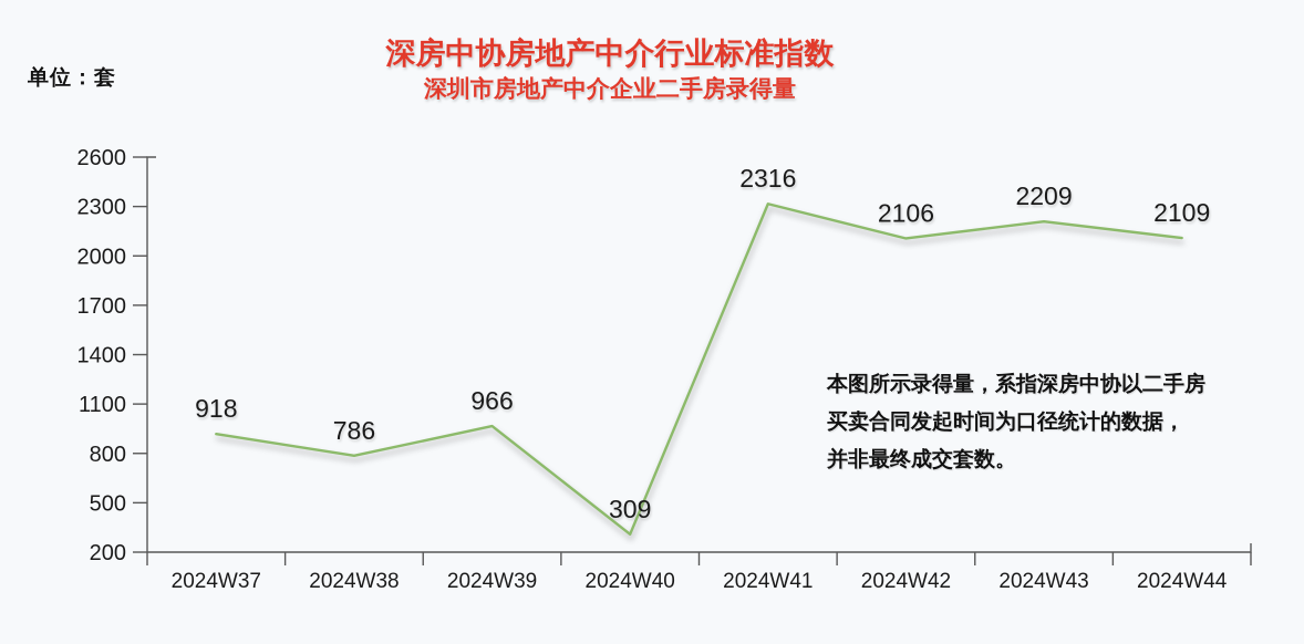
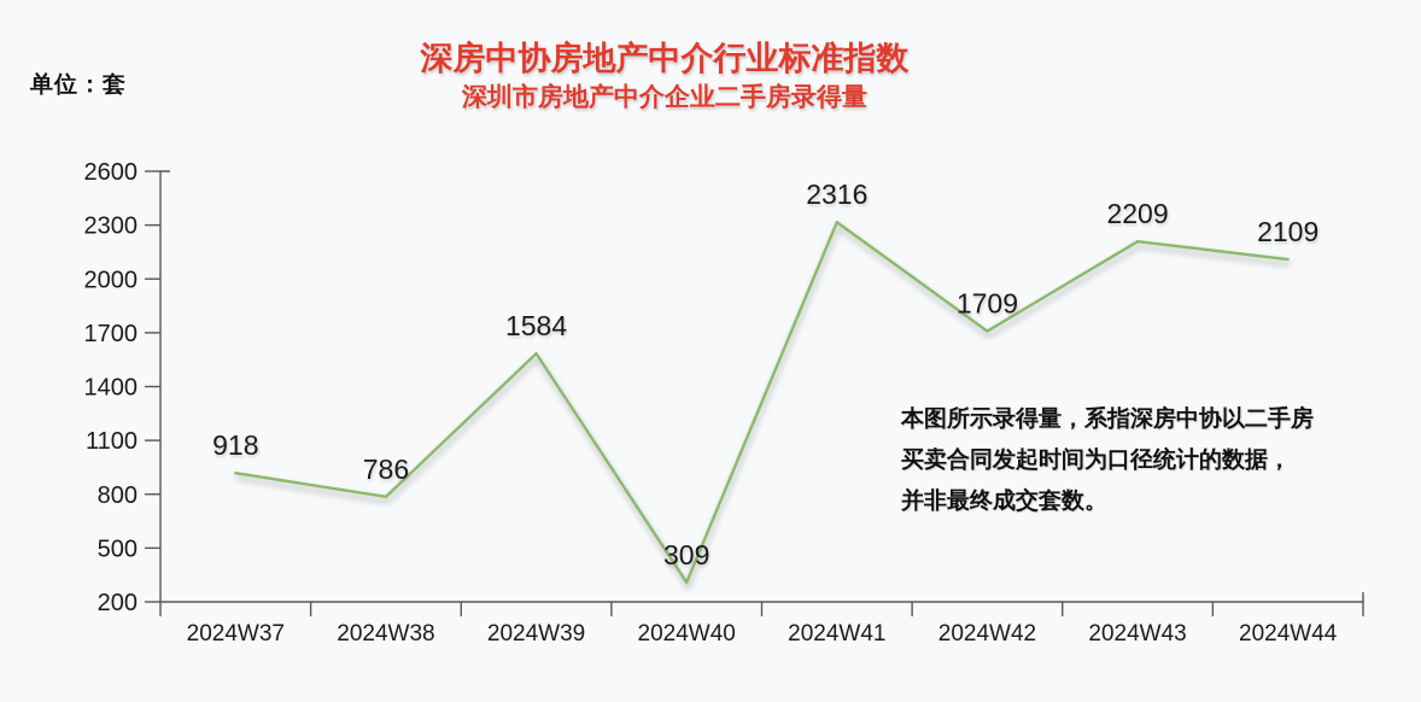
2024W39: 966 -> 1584
2024W42: 2106 -> 1709
